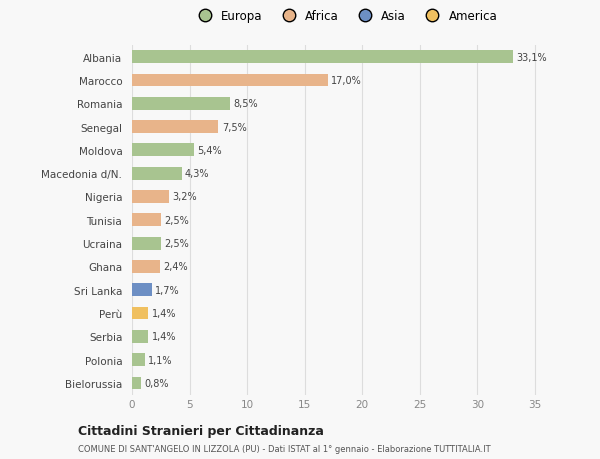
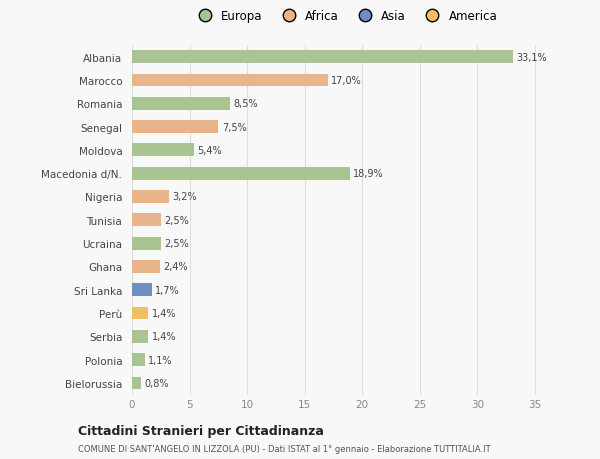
Macedonia d/N.: 4,3% -> 18,9%
